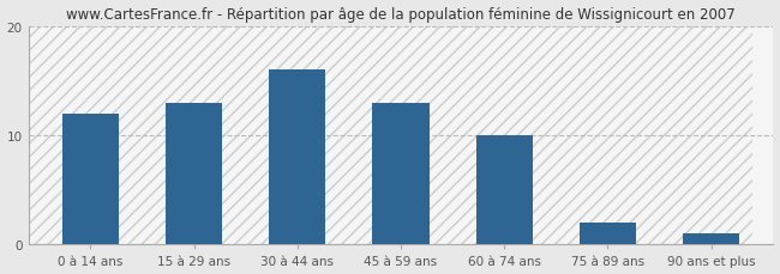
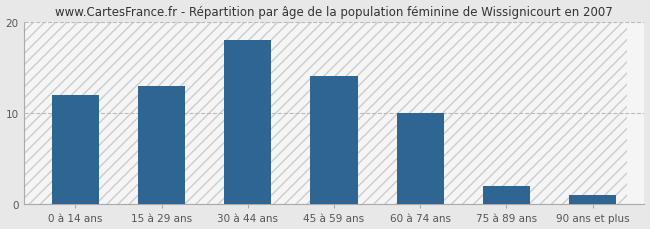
30 à 44 ans: 16 -> 18
45 à 59 ans: 13 -> 14
